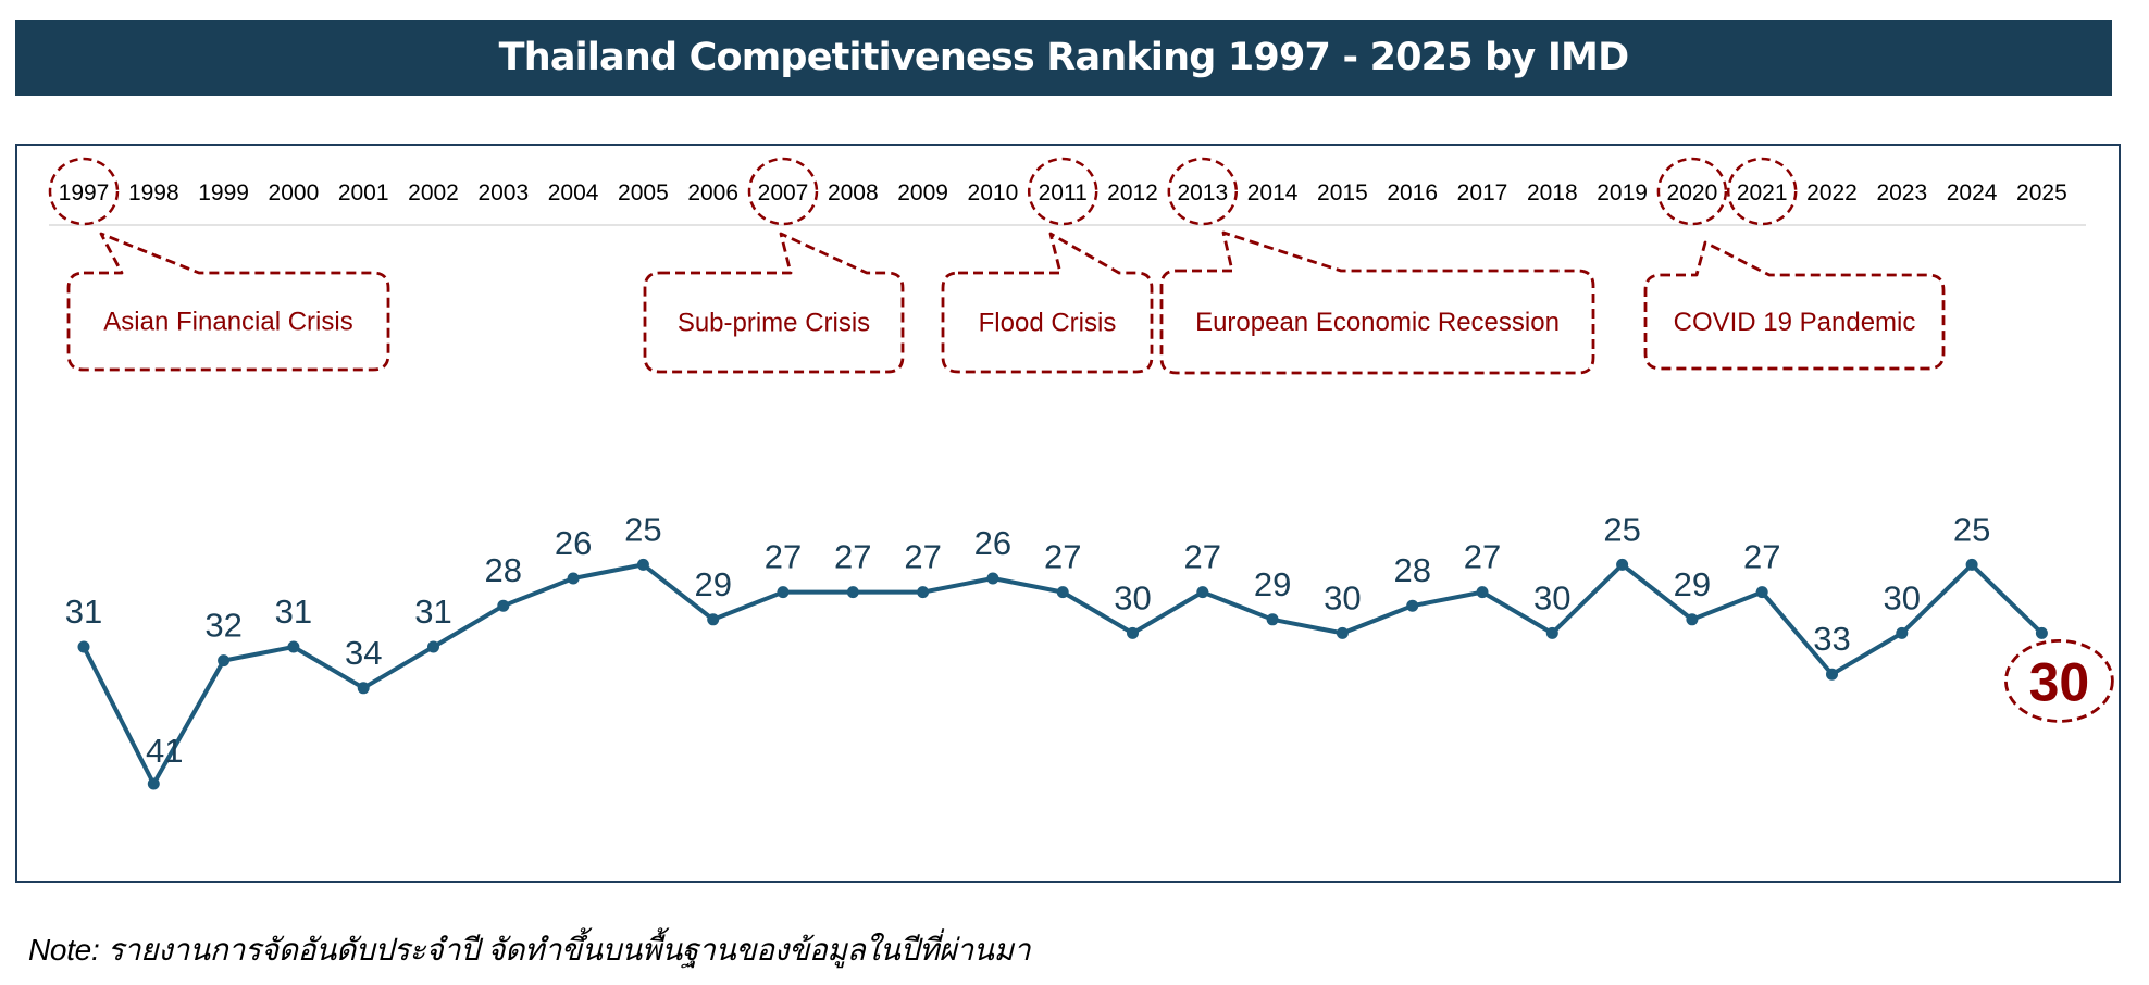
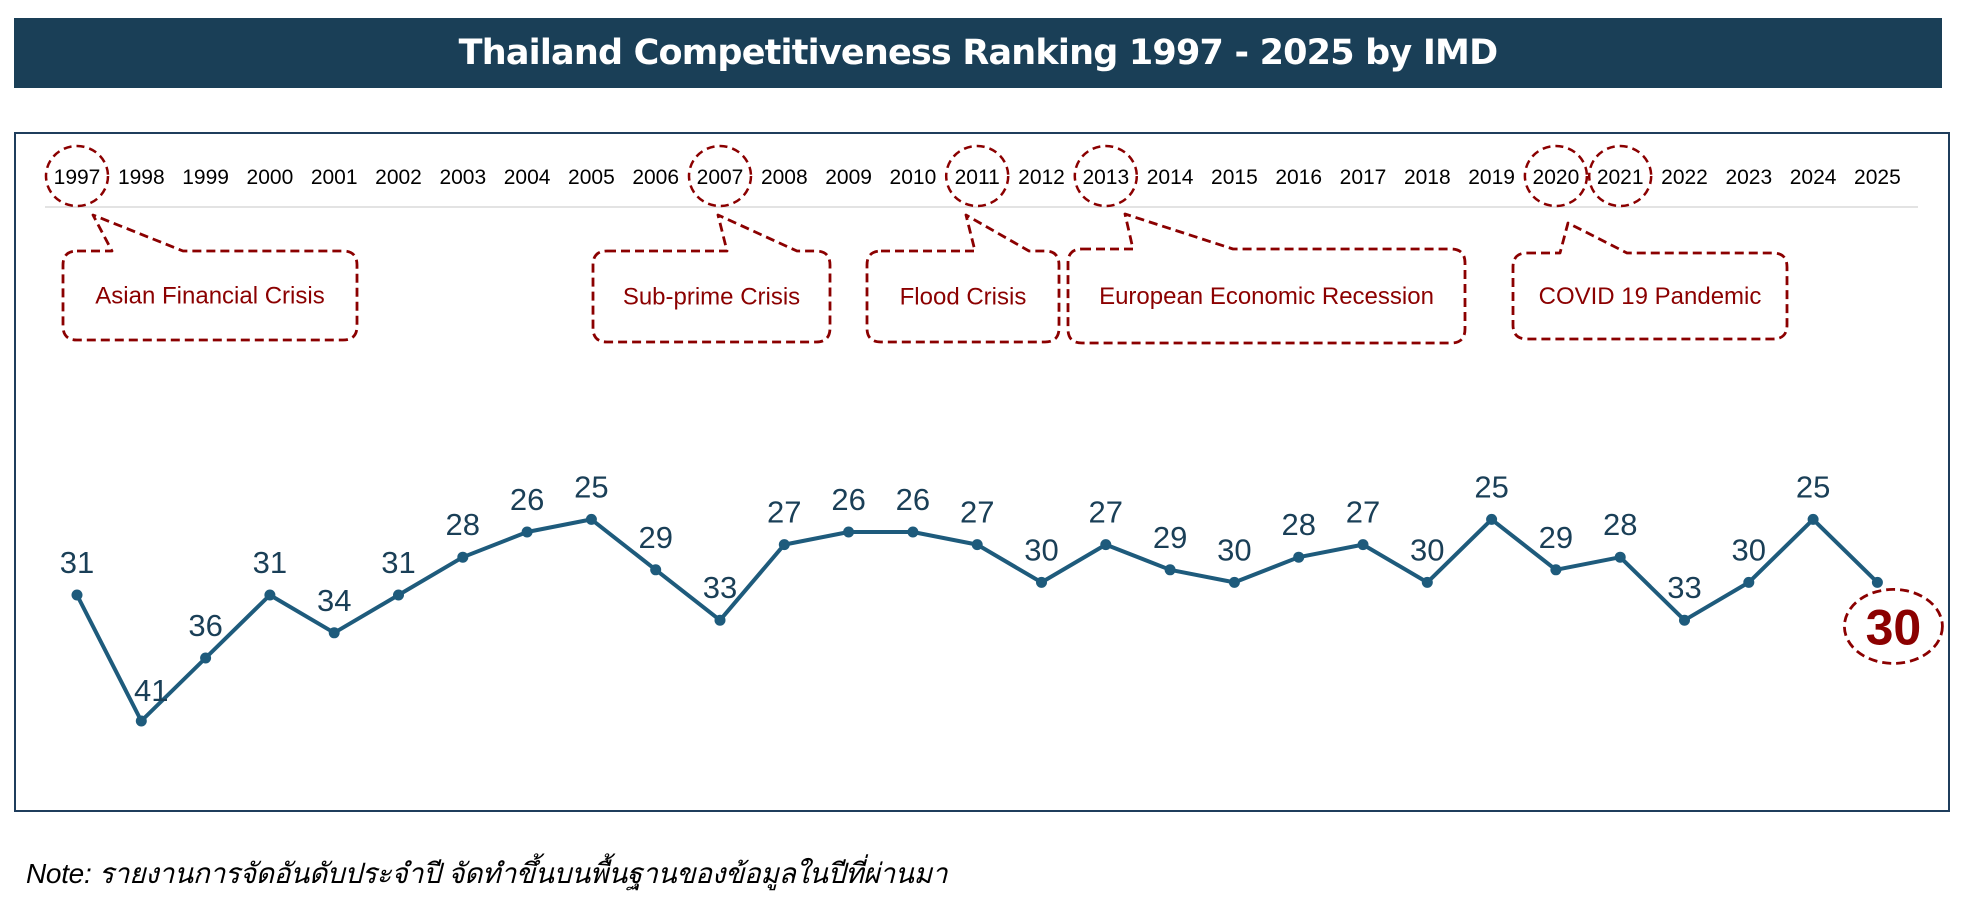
1999: 32 -> 36
2007: 27 -> 33
2009: 27 -> 26
2021: 27 -> 28
